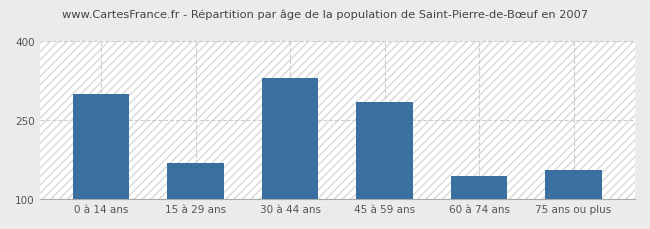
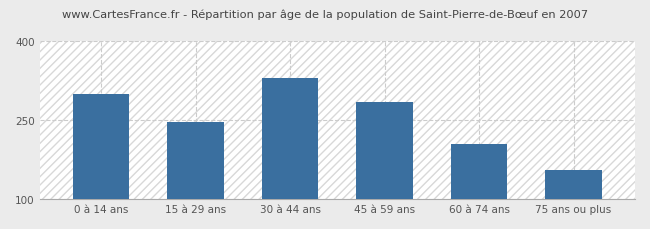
15 à 29 ans: 168 -> 247
60 à 74 ans: 144 -> 205
